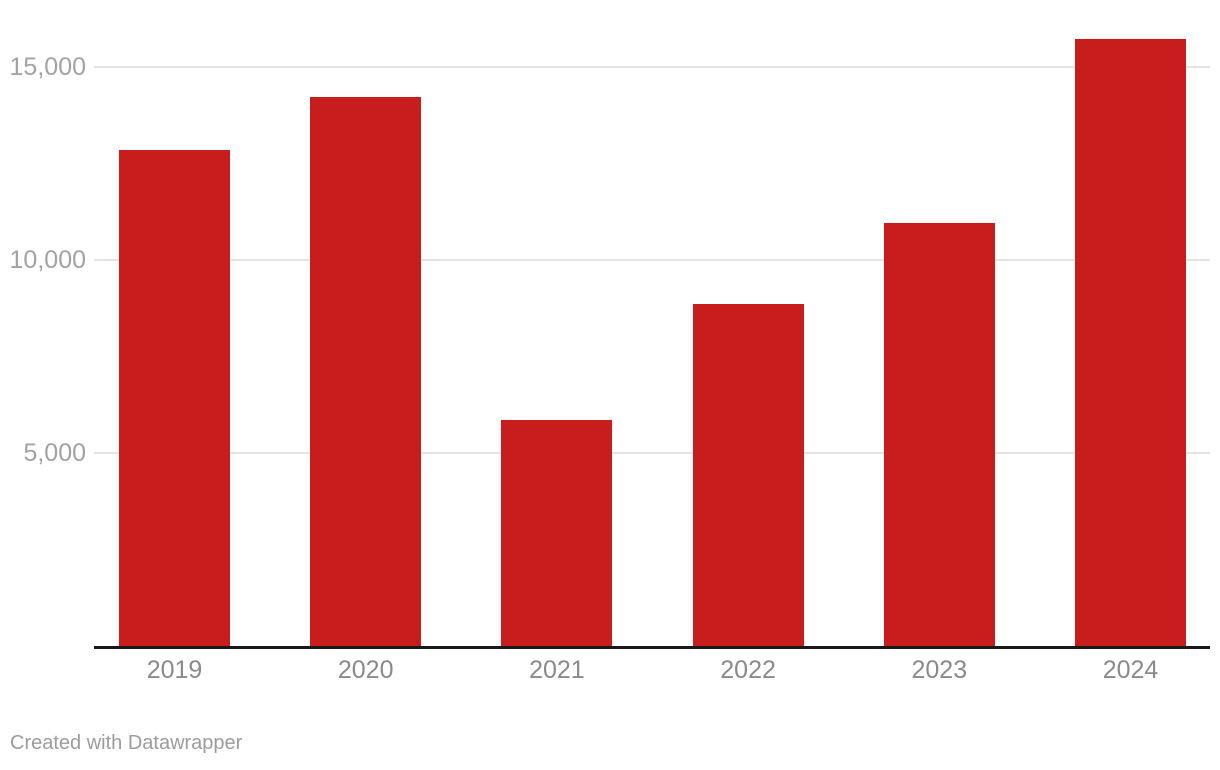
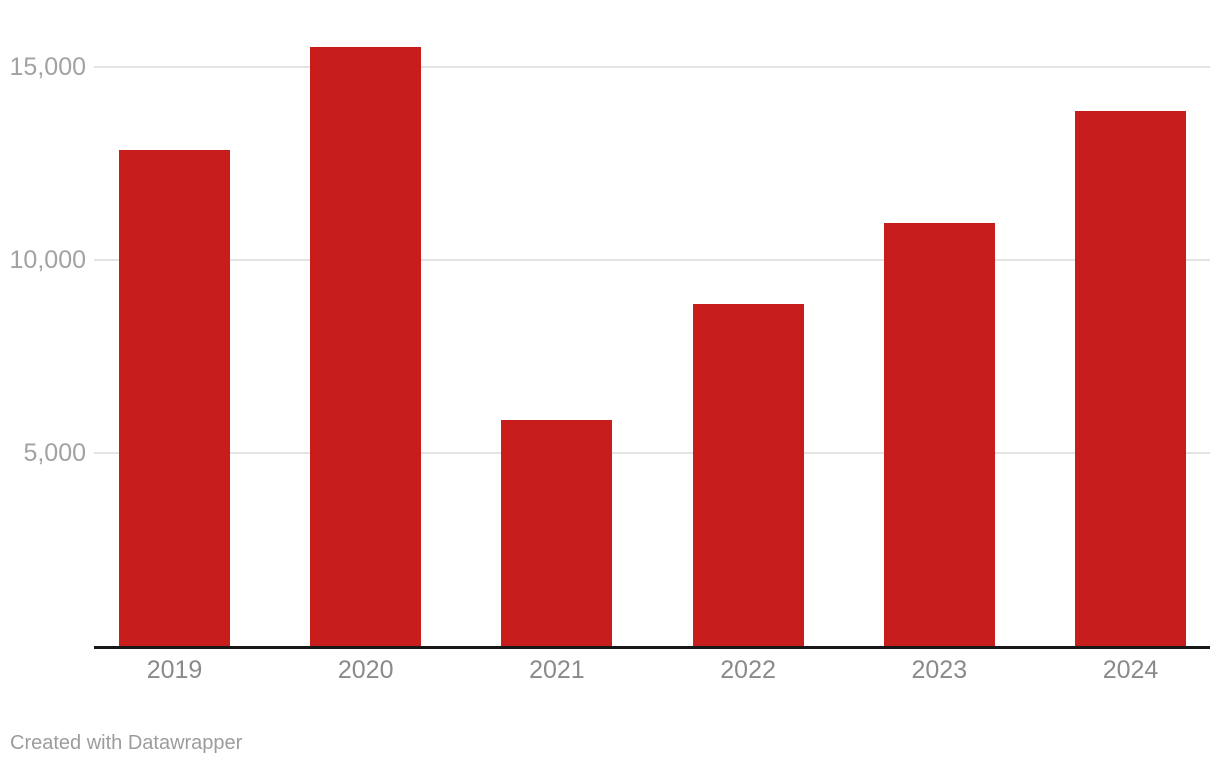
2020: 14200 -> 15500
2024: 15700 -> 13800
